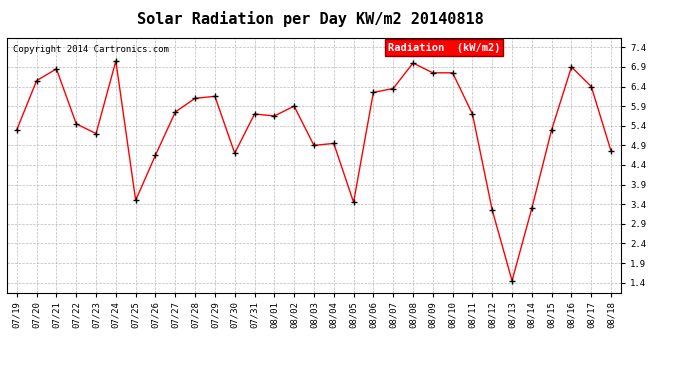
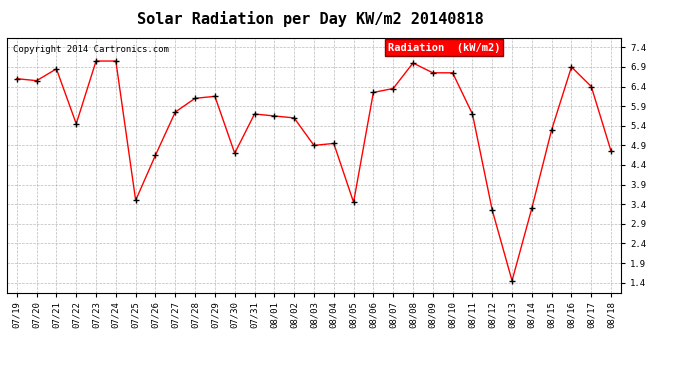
07/19: 5.30 -> 6.60
07/23: 5.20 -> 7.05
08/02: 5.90 -> 5.60
